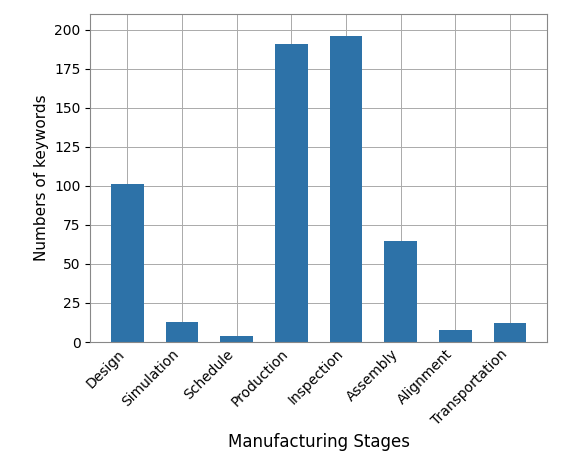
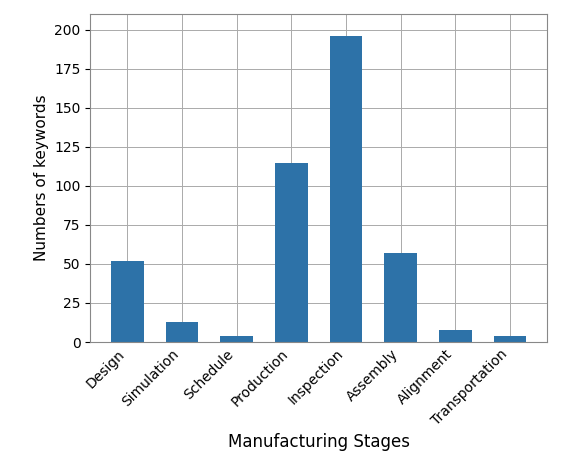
Design: 101 -> 52
Production: 191 -> 115
Assembly: 65 -> 57
Transportation: 12 -> 4
